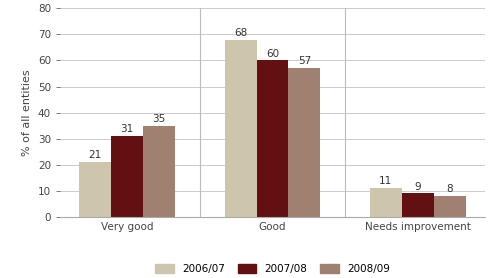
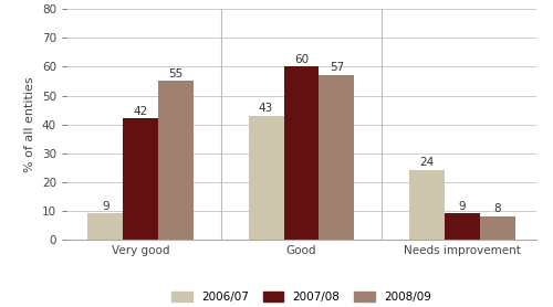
2006/07/Very good: 21 -> 9
2007/08/Very good: 31 -> 42
2008/09/Very good: 35 -> 55
2006/07/Good: 68 -> 43
2006/07/Needs improvement: 11 -> 24
